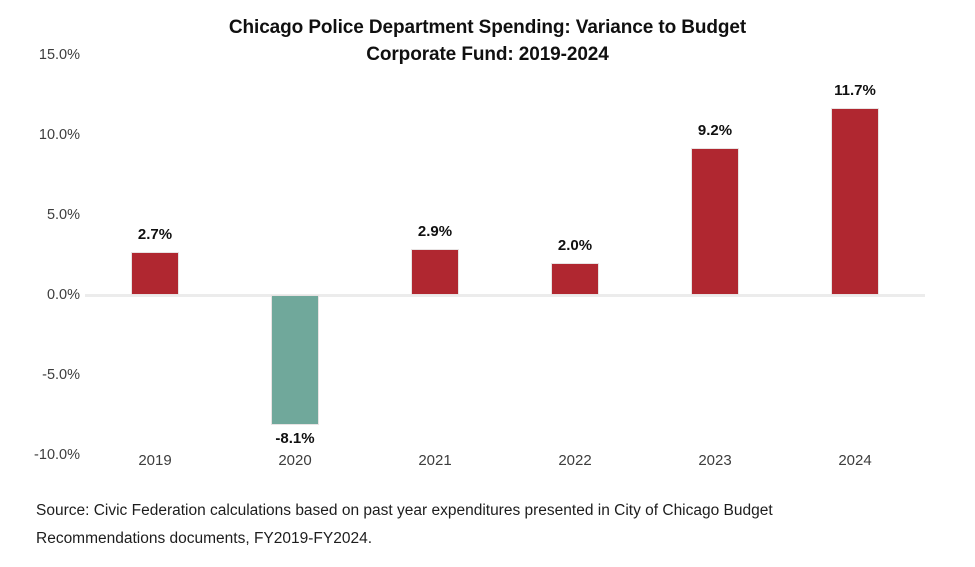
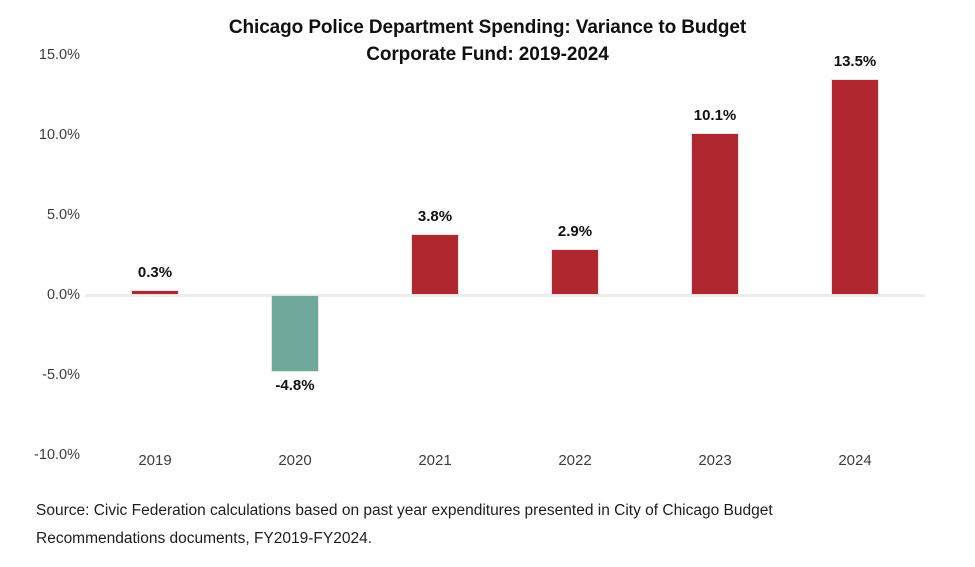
2019: 2.7% -> 0.3%
2020: -8.1% -> -4.8%
2021: 2.9% -> 3.8%
2022: 2.0% -> 2.9%
2023: 9.2% -> 10.1%
2024: 11.7% -> 13.5%
